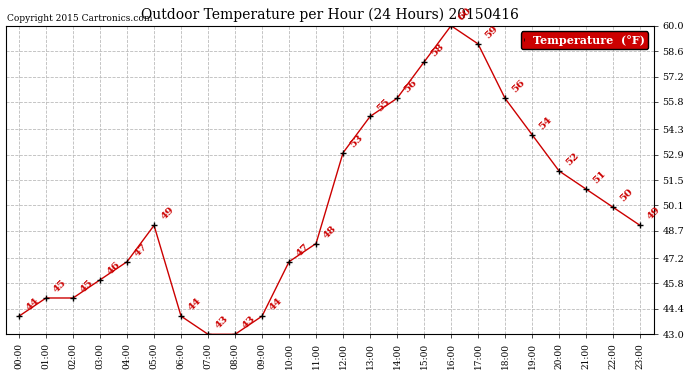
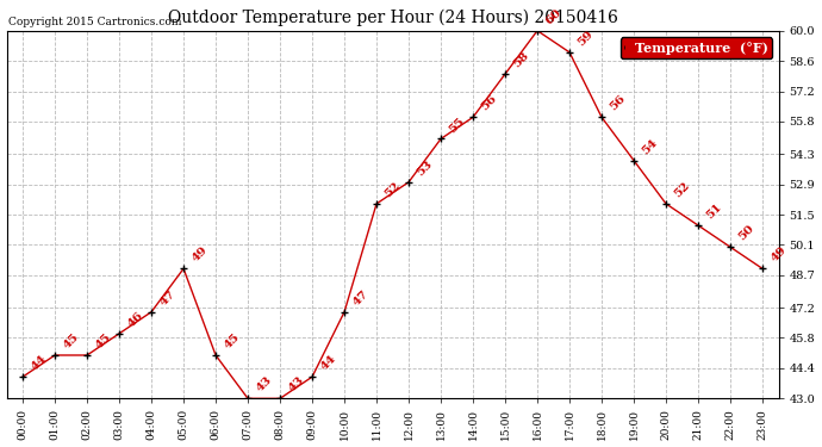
06:00: 44 -> 45
11:00: 48 -> 52
